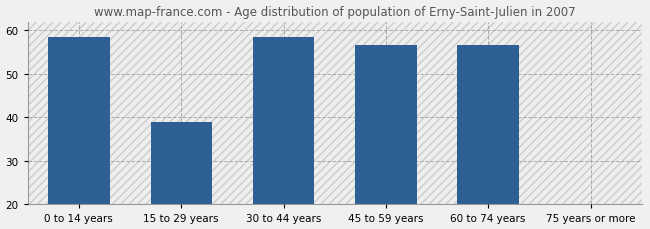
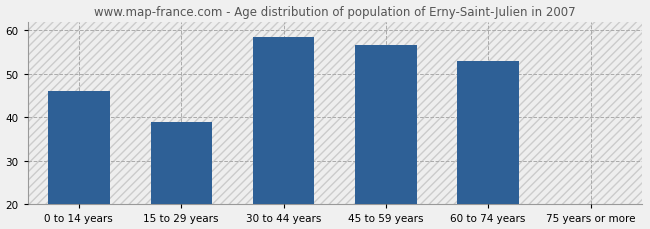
0 to 14 years: 58.5 -> 46.0
60 to 74 years: 56.5 -> 53.0
